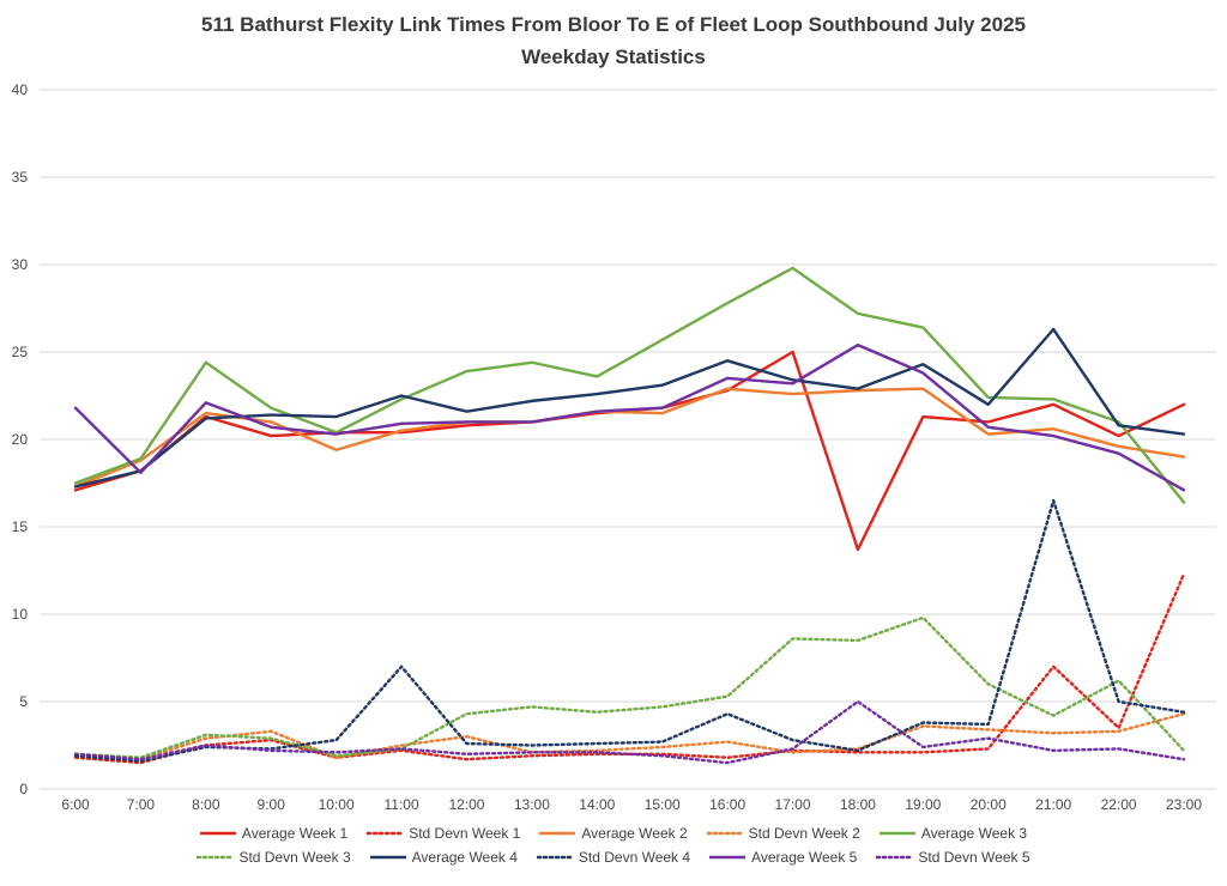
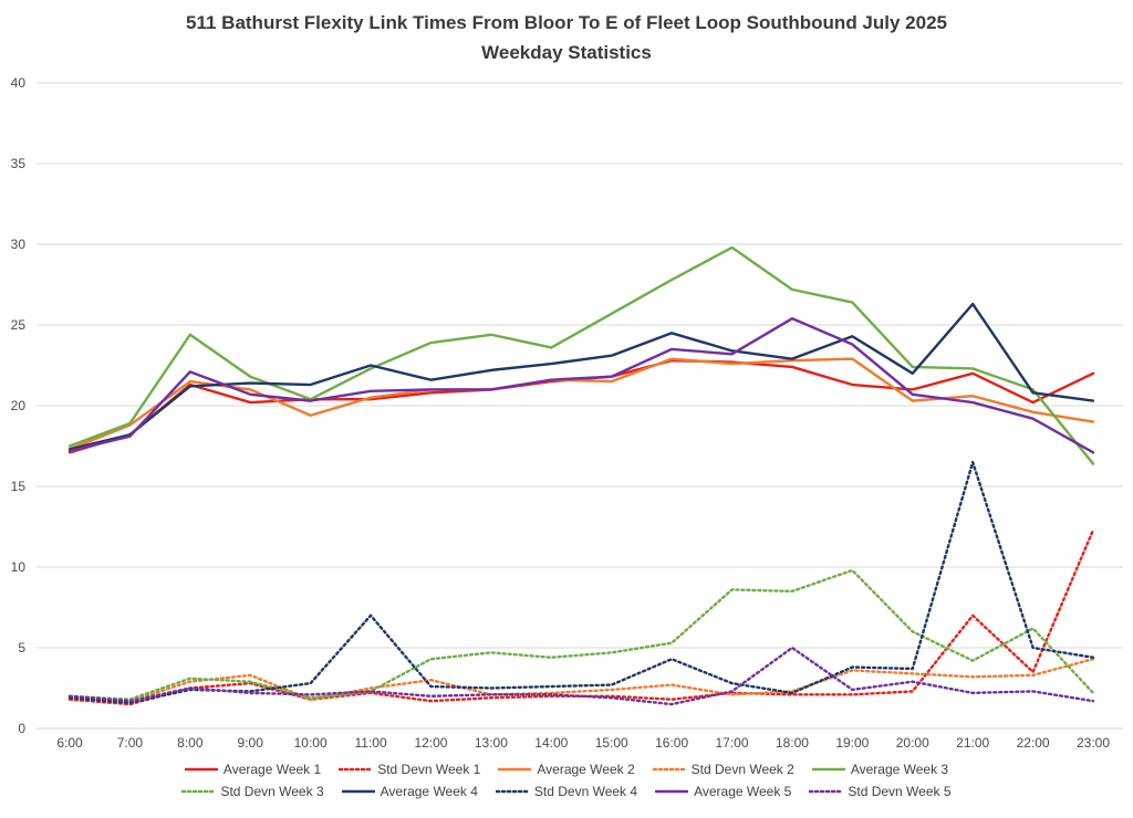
Average Week 5/6:00: 21.8 -> 17.2
Average Week 1/17:00: 25.0 -> 22.7
Average Week 1/18:00: 13.7 -> 22.4
